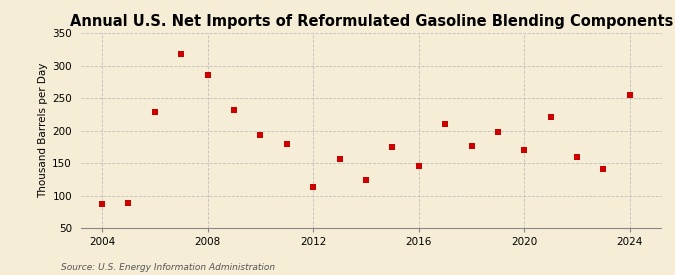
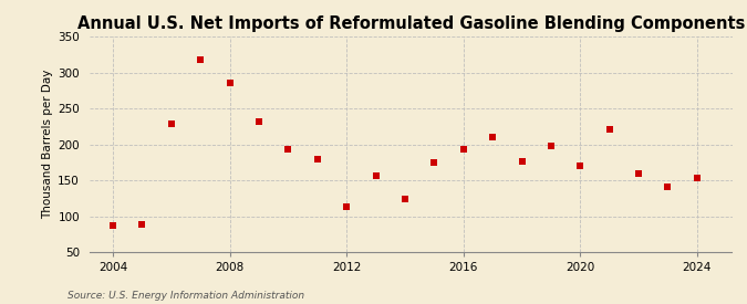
2016: 146 -> 193
2024: 254 -> 153
